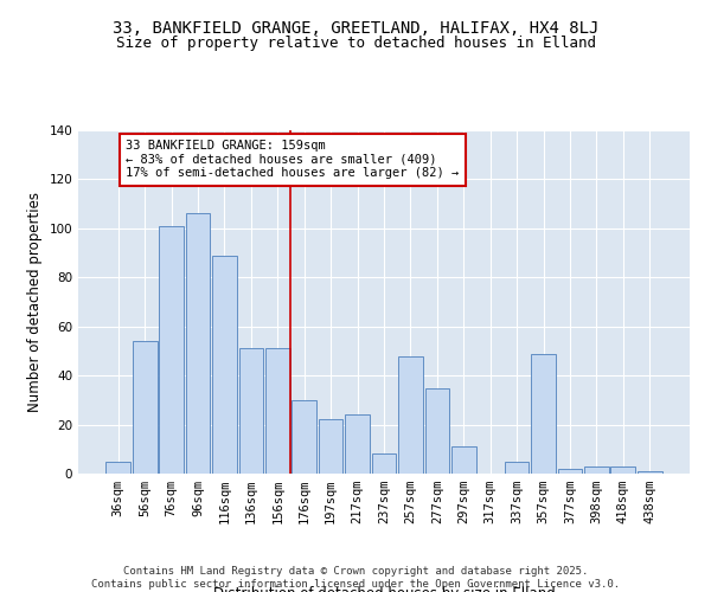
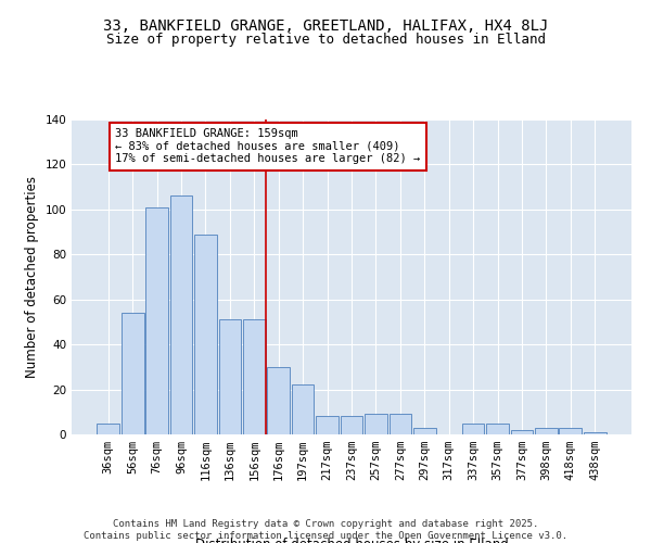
217sqm: 24 -> 8
257sqm: 48 -> 9
277sqm: 35 -> 9
297sqm: 11 -> 3
357sqm: 49 -> 5
